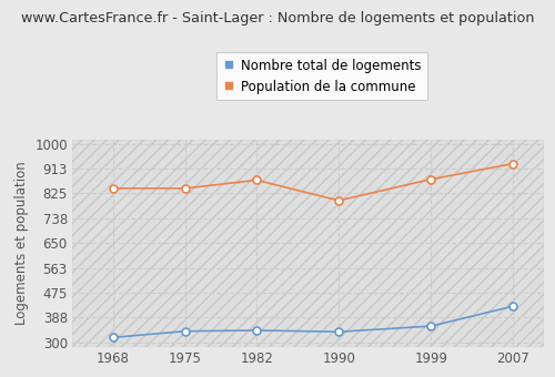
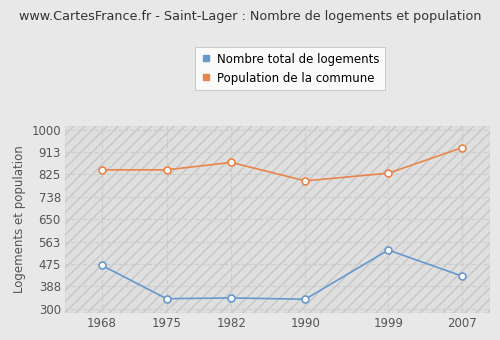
Nombre total de logements/1968: 318 -> 470
Nombre total de logements/1999: 358 -> 530
Population de la commune/1999: 875 -> 830
